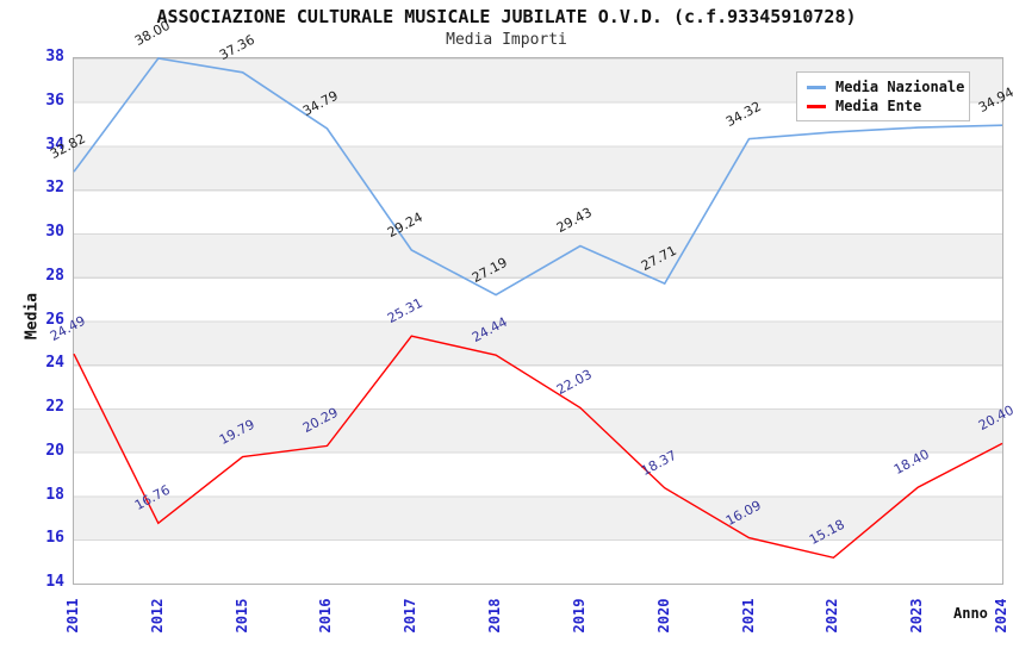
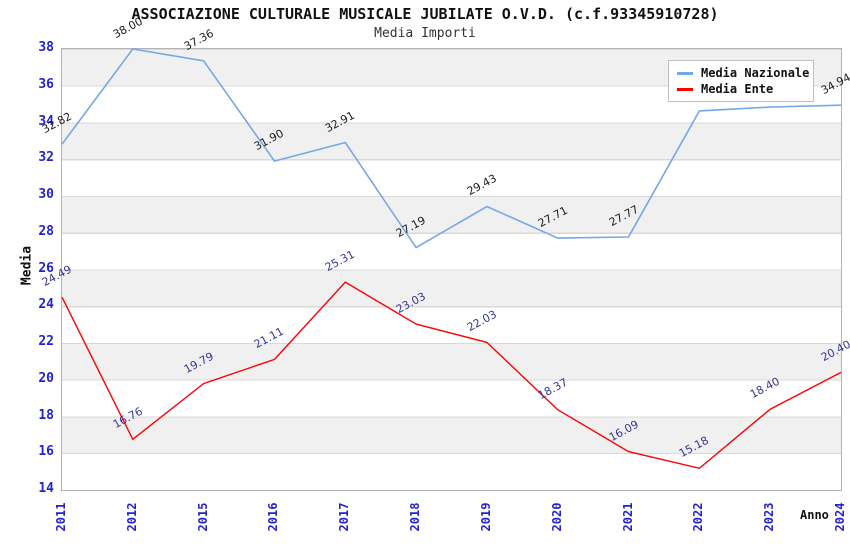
Media Nazionale/2016: 34.79 -> 31.90
Media Ente/2016: 20.29 -> 21.11
Media Nazionale/2017: 29.24 -> 32.91
Media Ente/2018: 24.44 -> 23.03
Media Nazionale/2021: 34.32 -> 27.77
